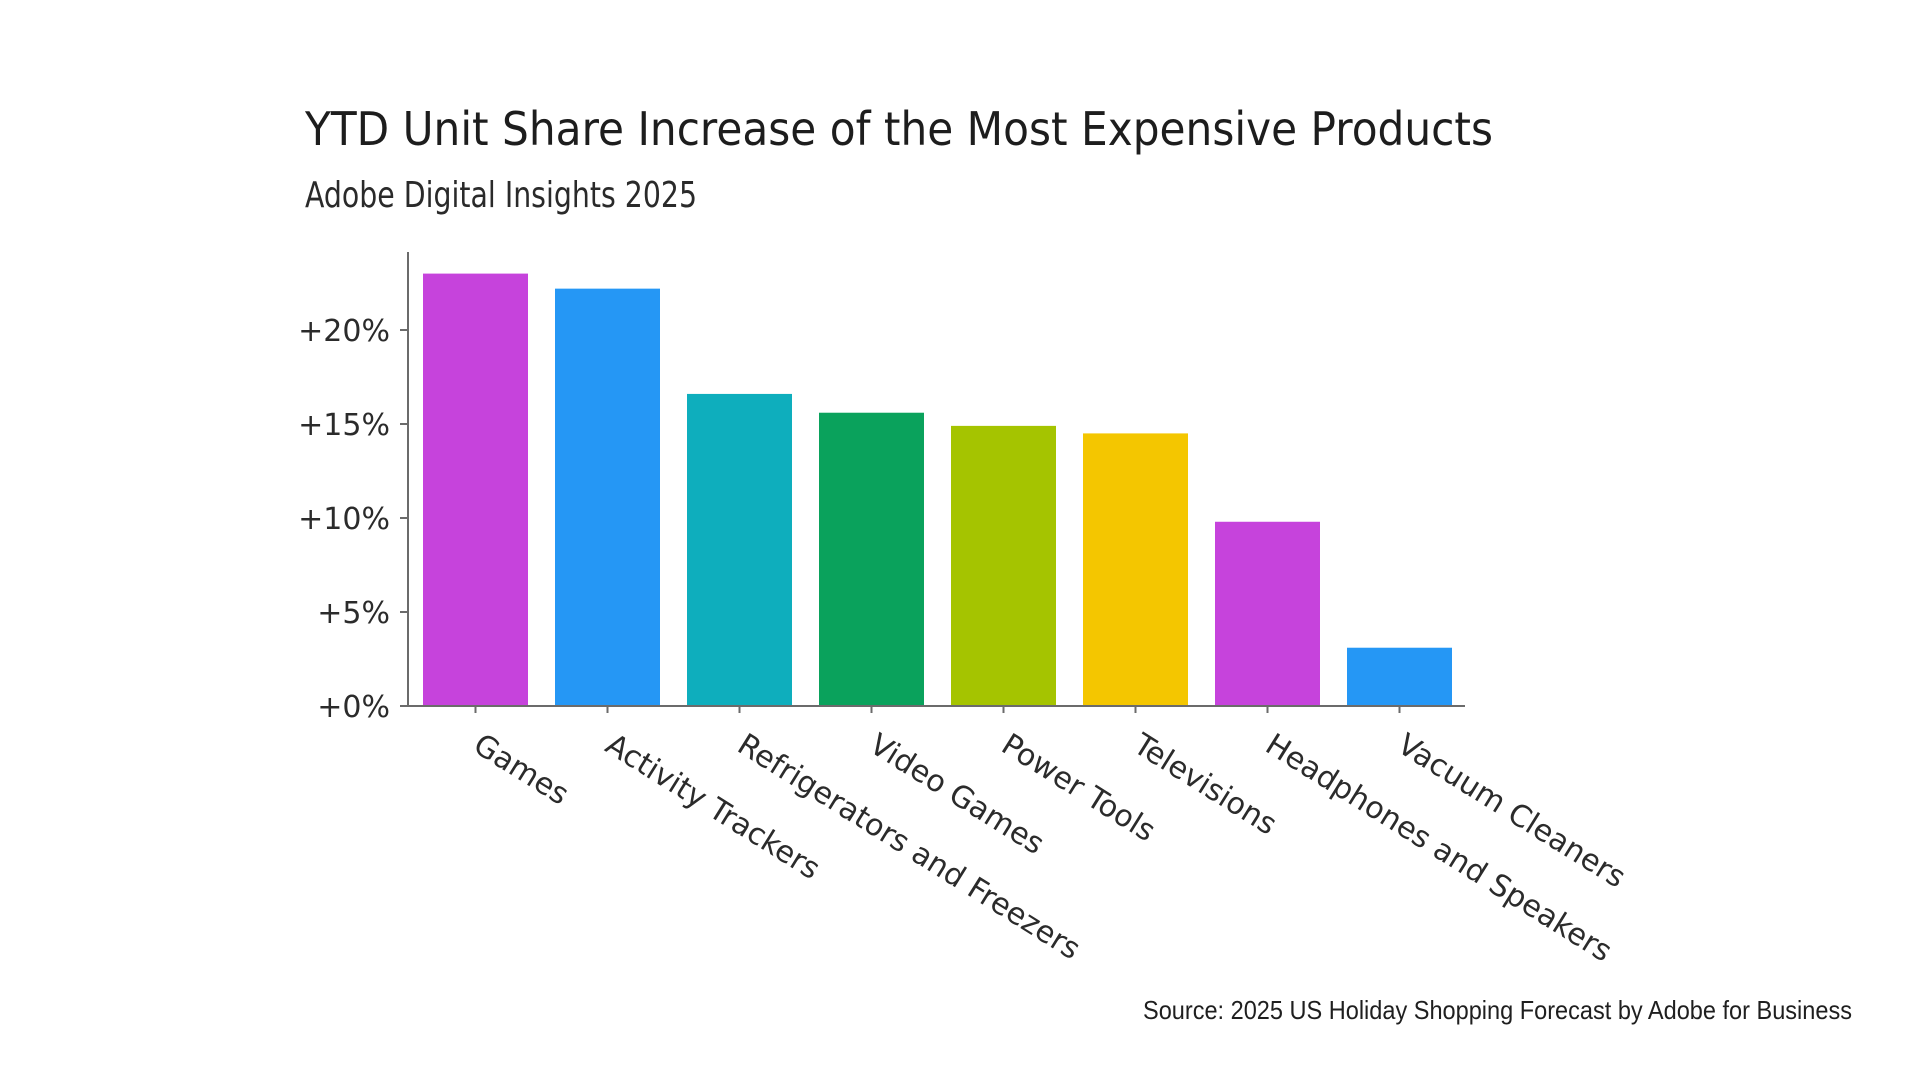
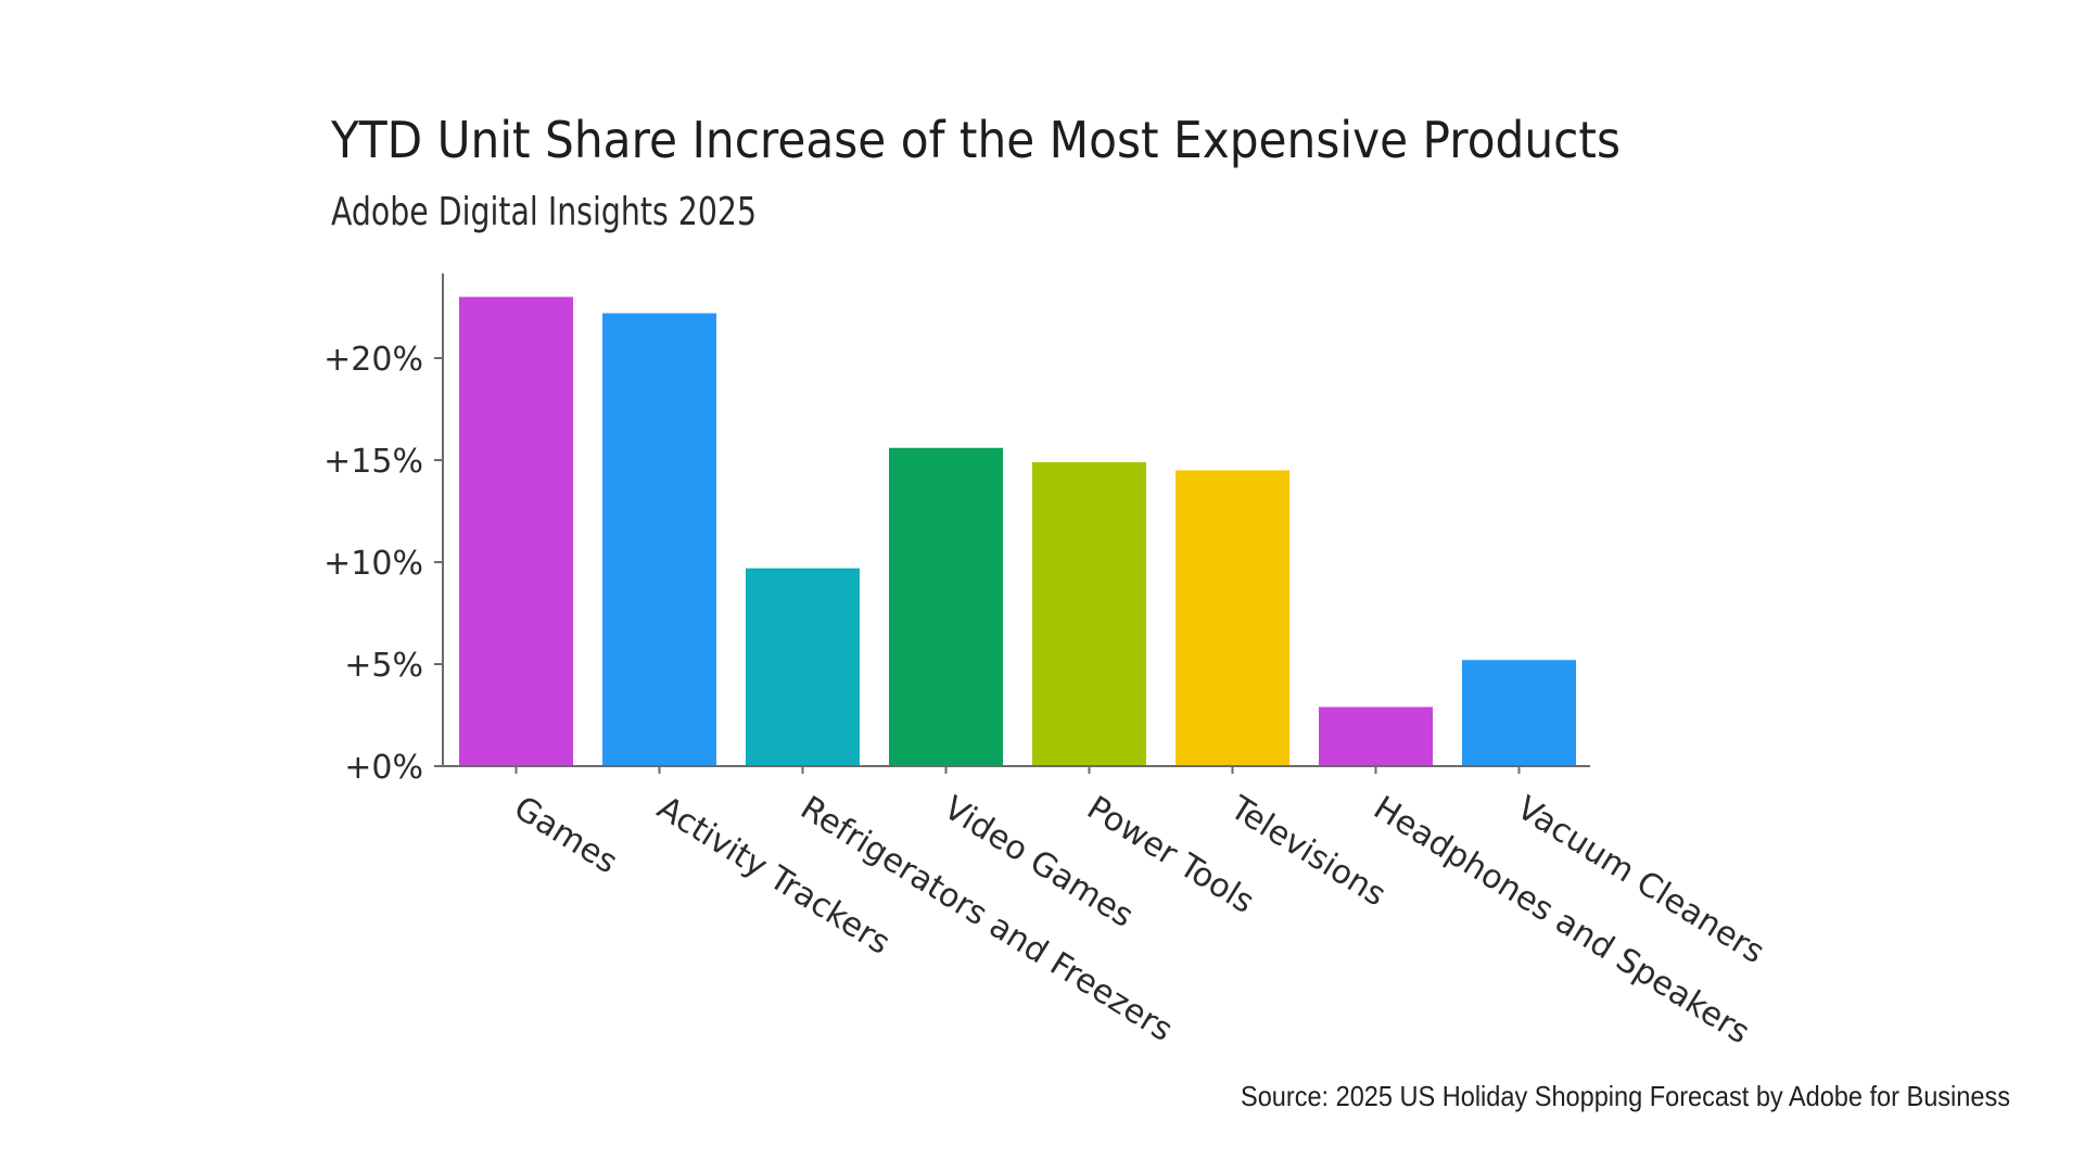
Refrigerators and Freezers: 16.6% -> 9.7%
Headphones and Speakers: 9.8% -> 2.9%
Vacuum Cleaners: 3.1% -> 5.2%
